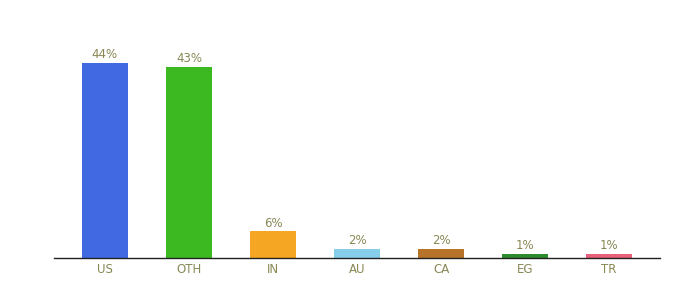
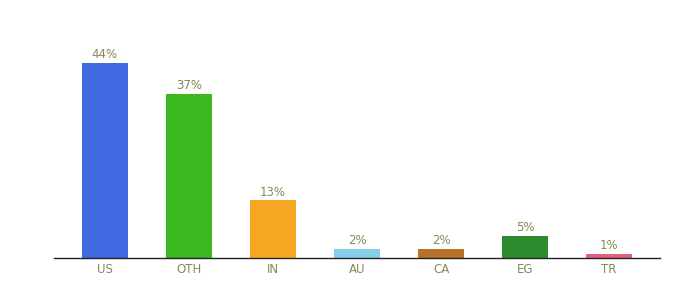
OTH: 43% -> 37%
IN: 6% -> 13%
EG: 1% -> 5%
